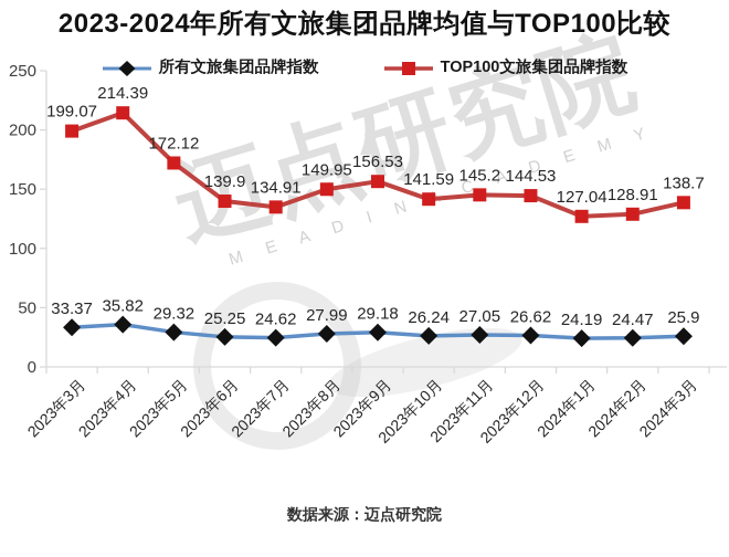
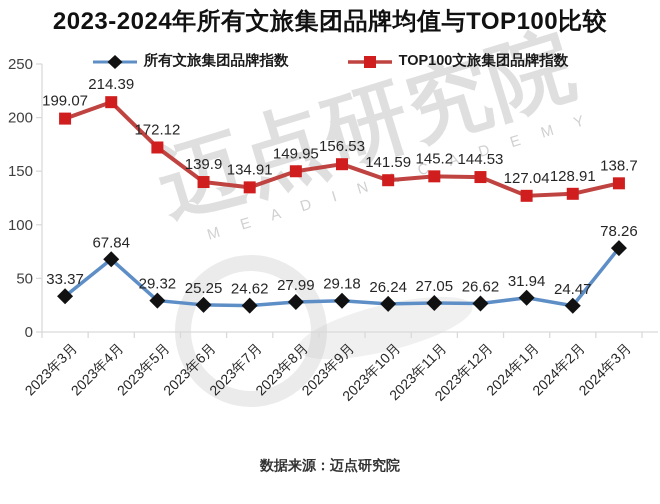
所有文旅集团品牌指数/2023年4月: 35.82 -> 67.84
所有文旅集团品牌指数/2024年1月: 24.19 -> 31.94
所有文旅集团品牌指数/2024年3月: 25.9 -> 78.26
